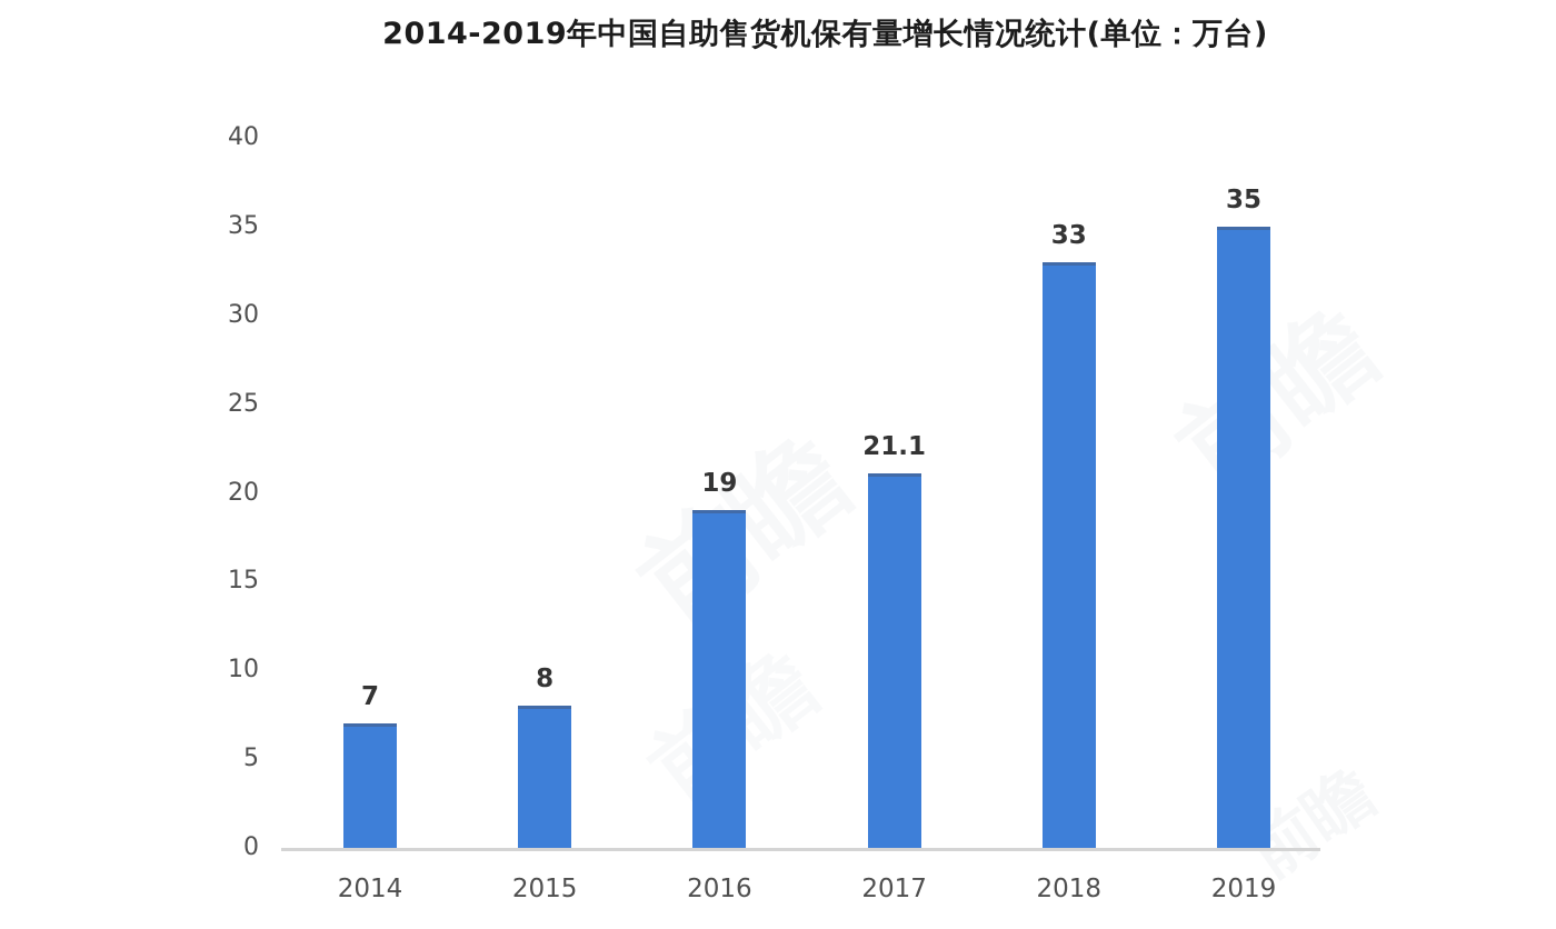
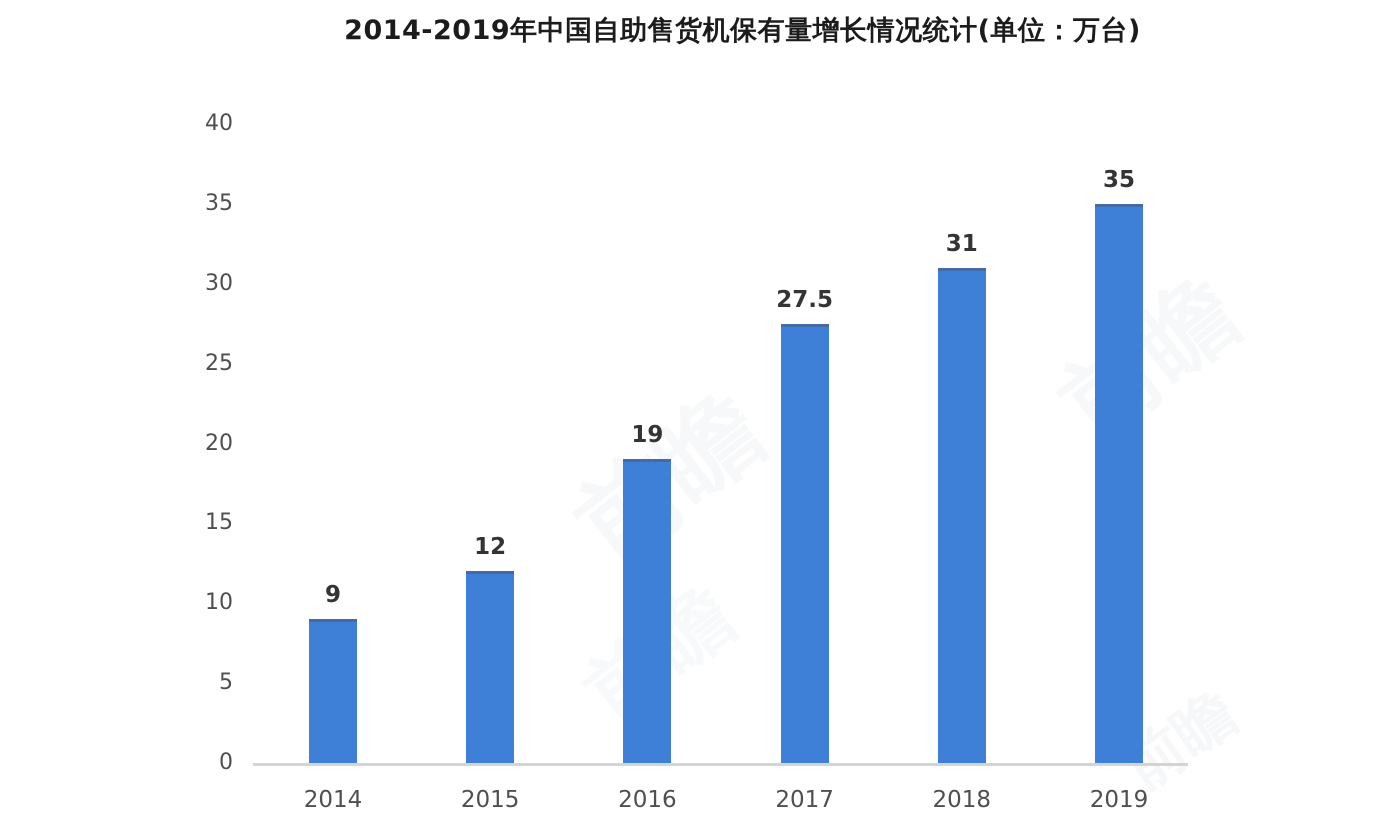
2014: 7 -> 9
2015: 8 -> 12
2017: 21.1 -> 27.5
2018: 33 -> 31
